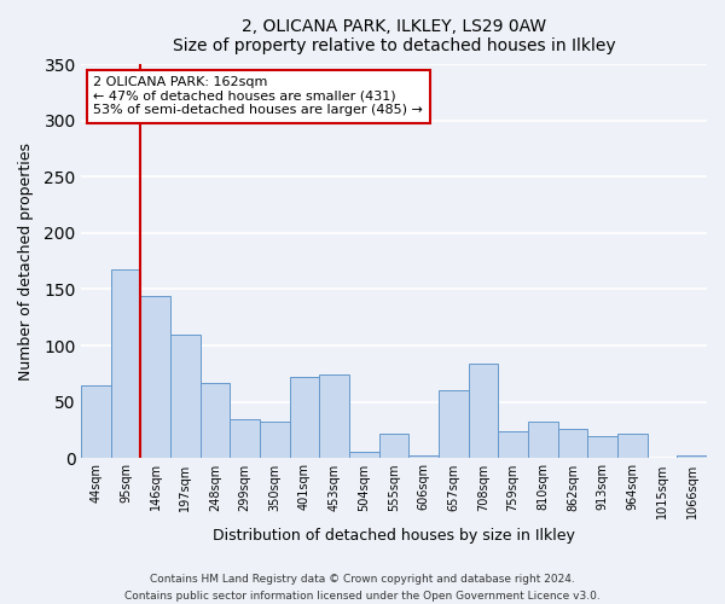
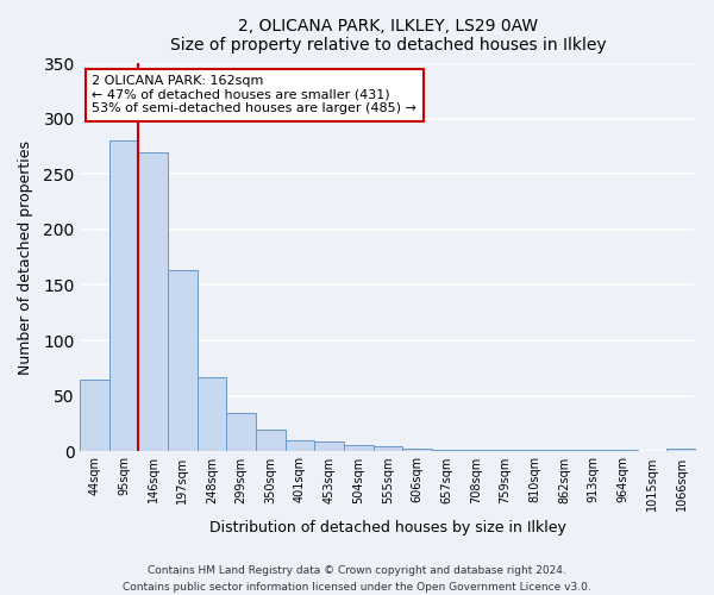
95sqm: 168 -> 281
146sqm: 144 -> 270
197sqm: 110 -> 163
350sqm: 32 -> 20
401sqm: 72 -> 10
453sqm: 74 -> 9
555sqm: 22 -> 4
657sqm: 60 -> 1
708sqm: 84 -> 1
759sqm: 24 -> 1
810sqm: 32 -> 1
862sqm: 26 -> 1
913sqm: 20 -> 1
964sqm: 22 -> 1
